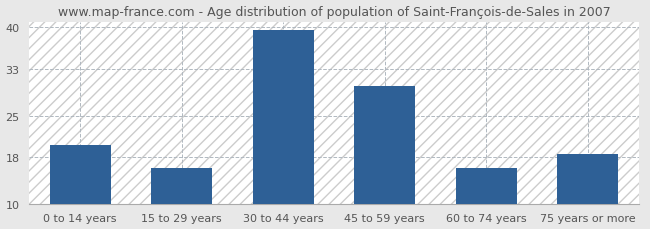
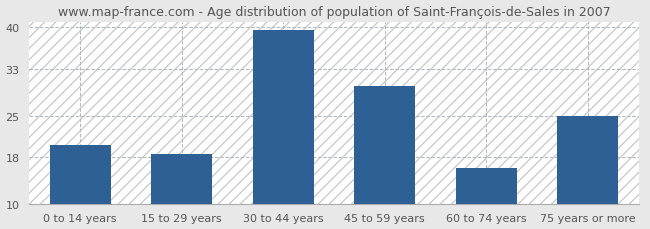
15 to 29 years: 16.0 -> 18.4
75 years or more: 18.5 -> 25.0
